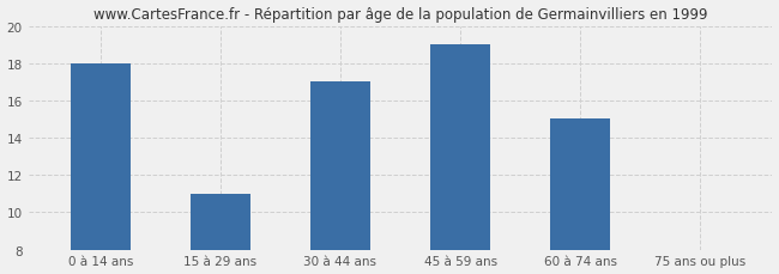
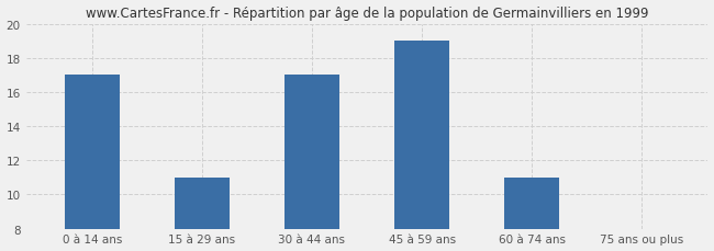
0 à 14 ans: 18 -> 17
60 à 74 ans: 15 -> 11
